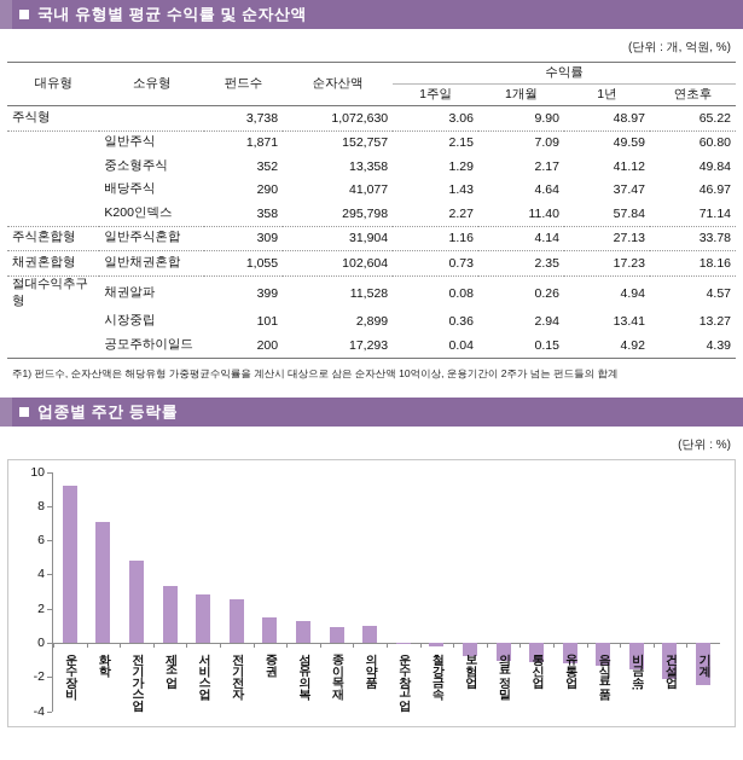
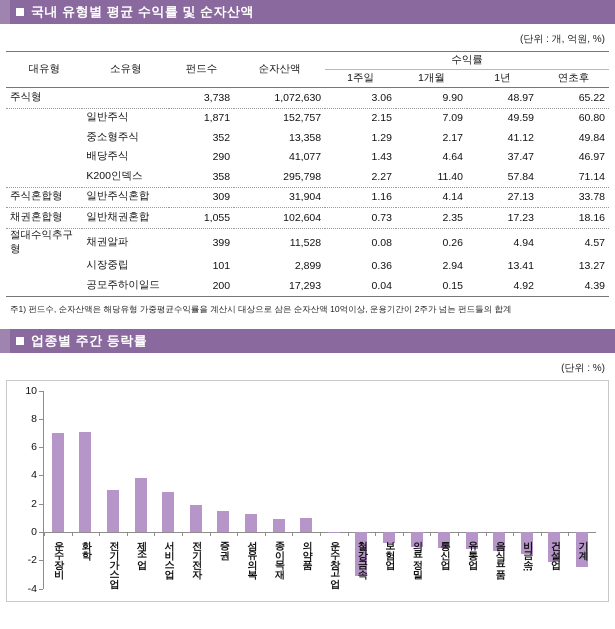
운수장비: 9.2 -> 7.0
전기가스업: 4.8 -> 3.0
제조업: 3.3 -> 3.8
전기전자: 2.5 -> 1.9
철강금속: -0.2 -> -3.1
